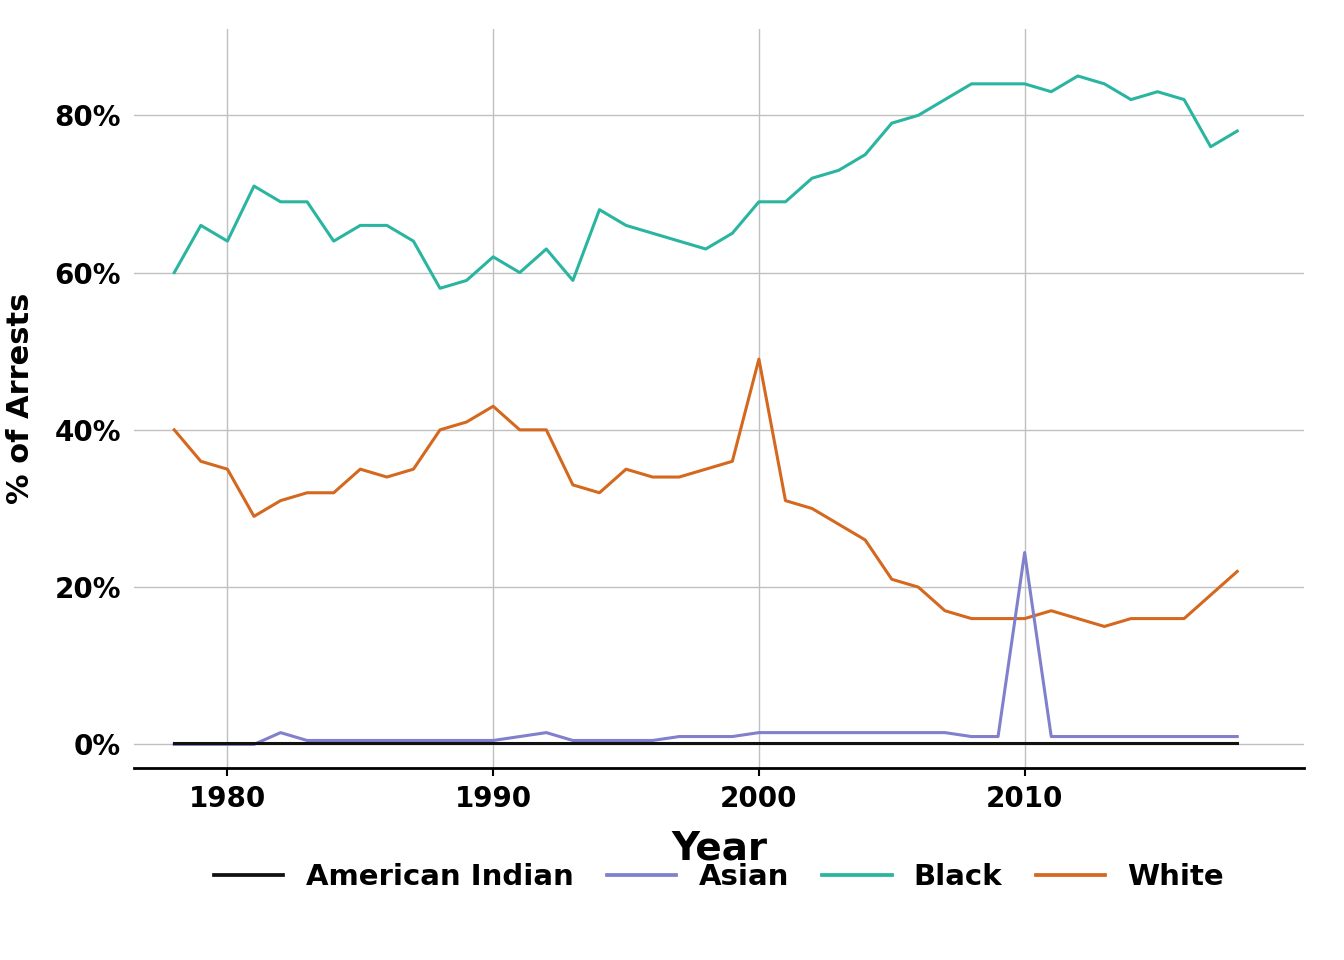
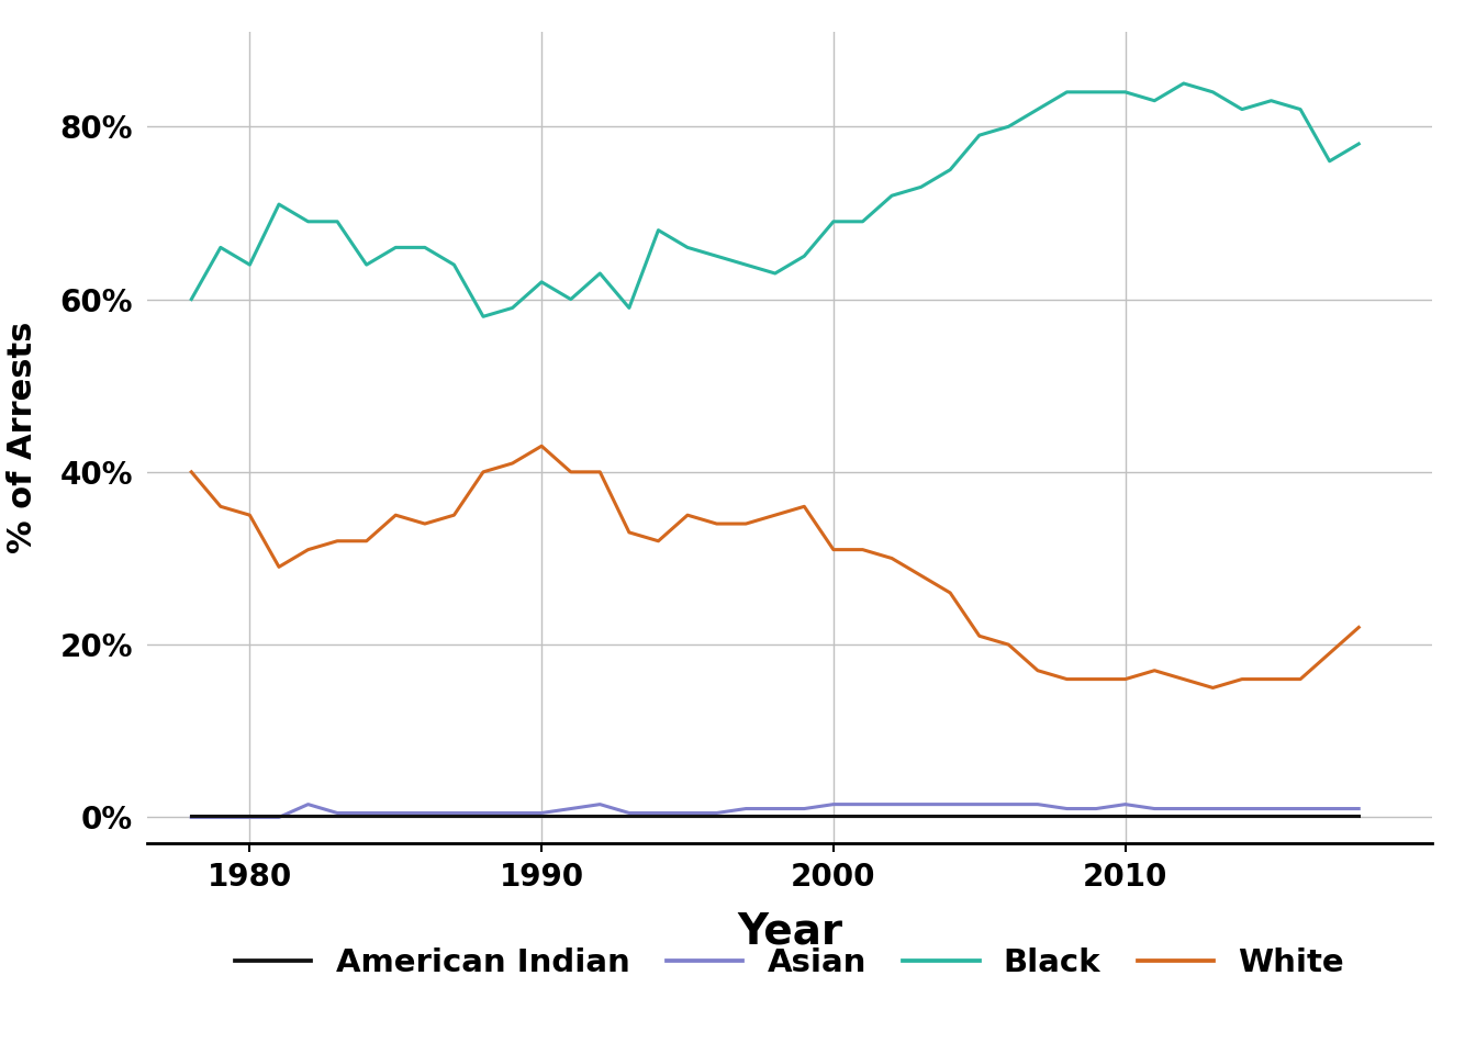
White/2000: 49% -> 31%
Asian/2010: 24.4% -> 1.5%
